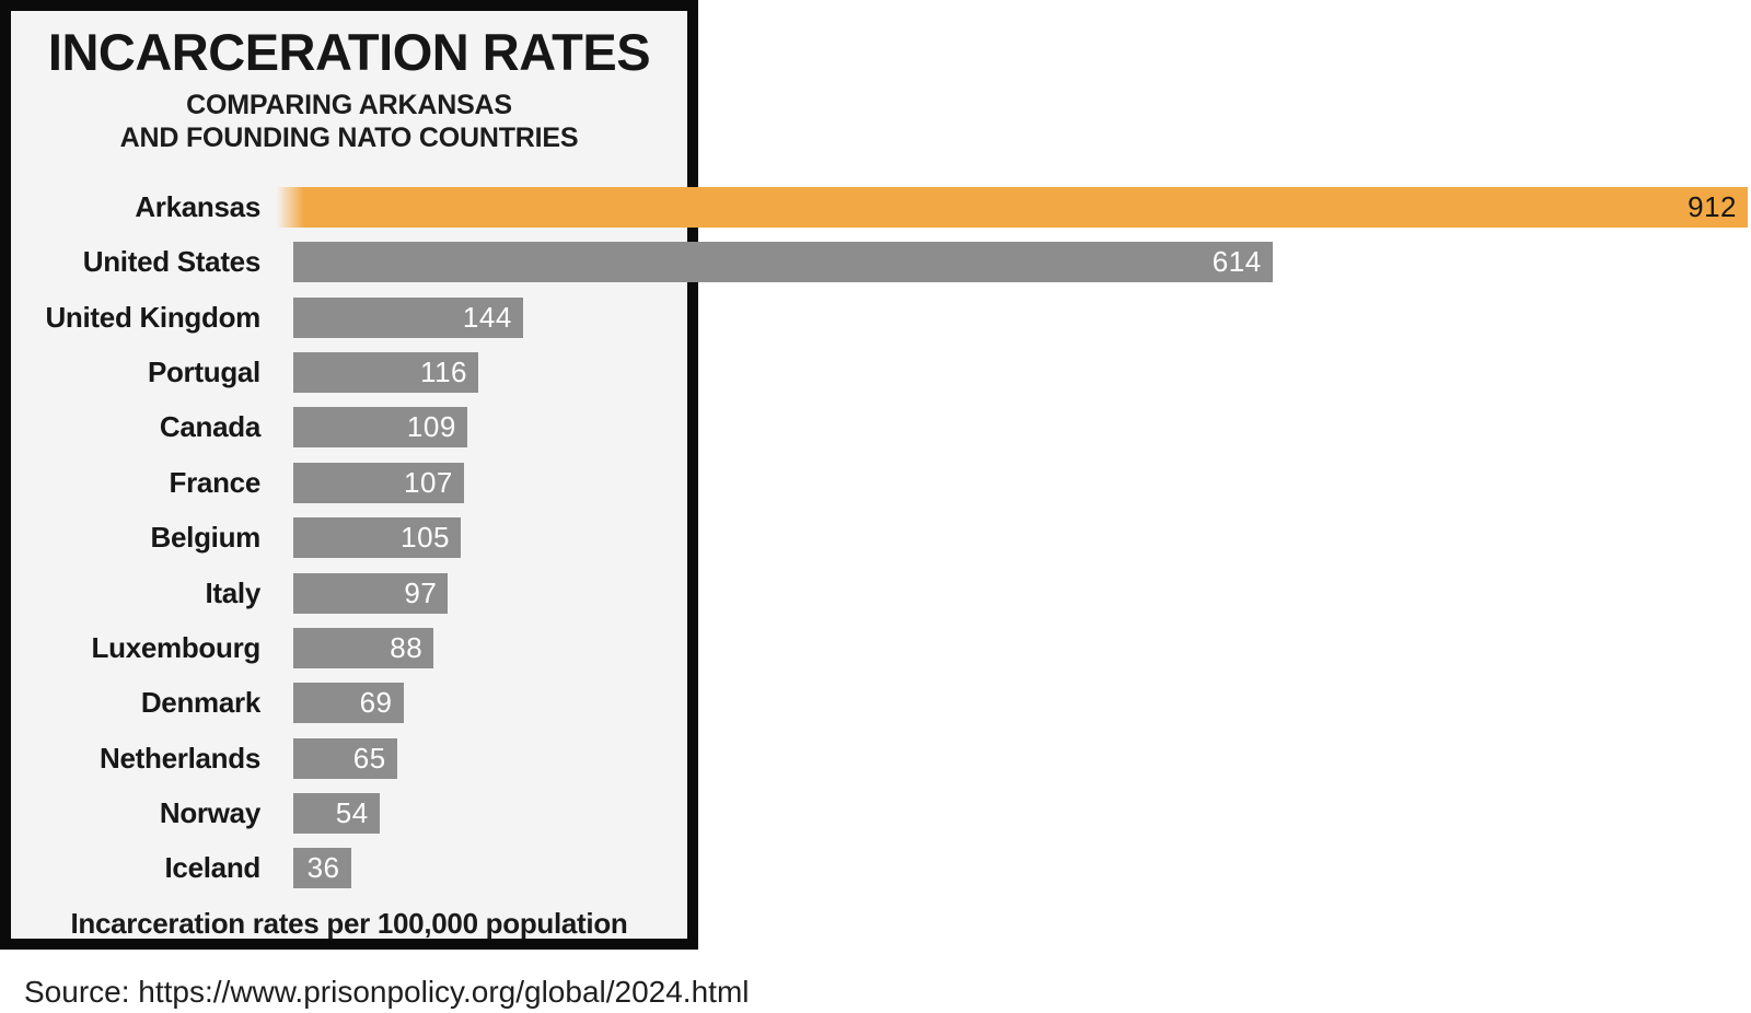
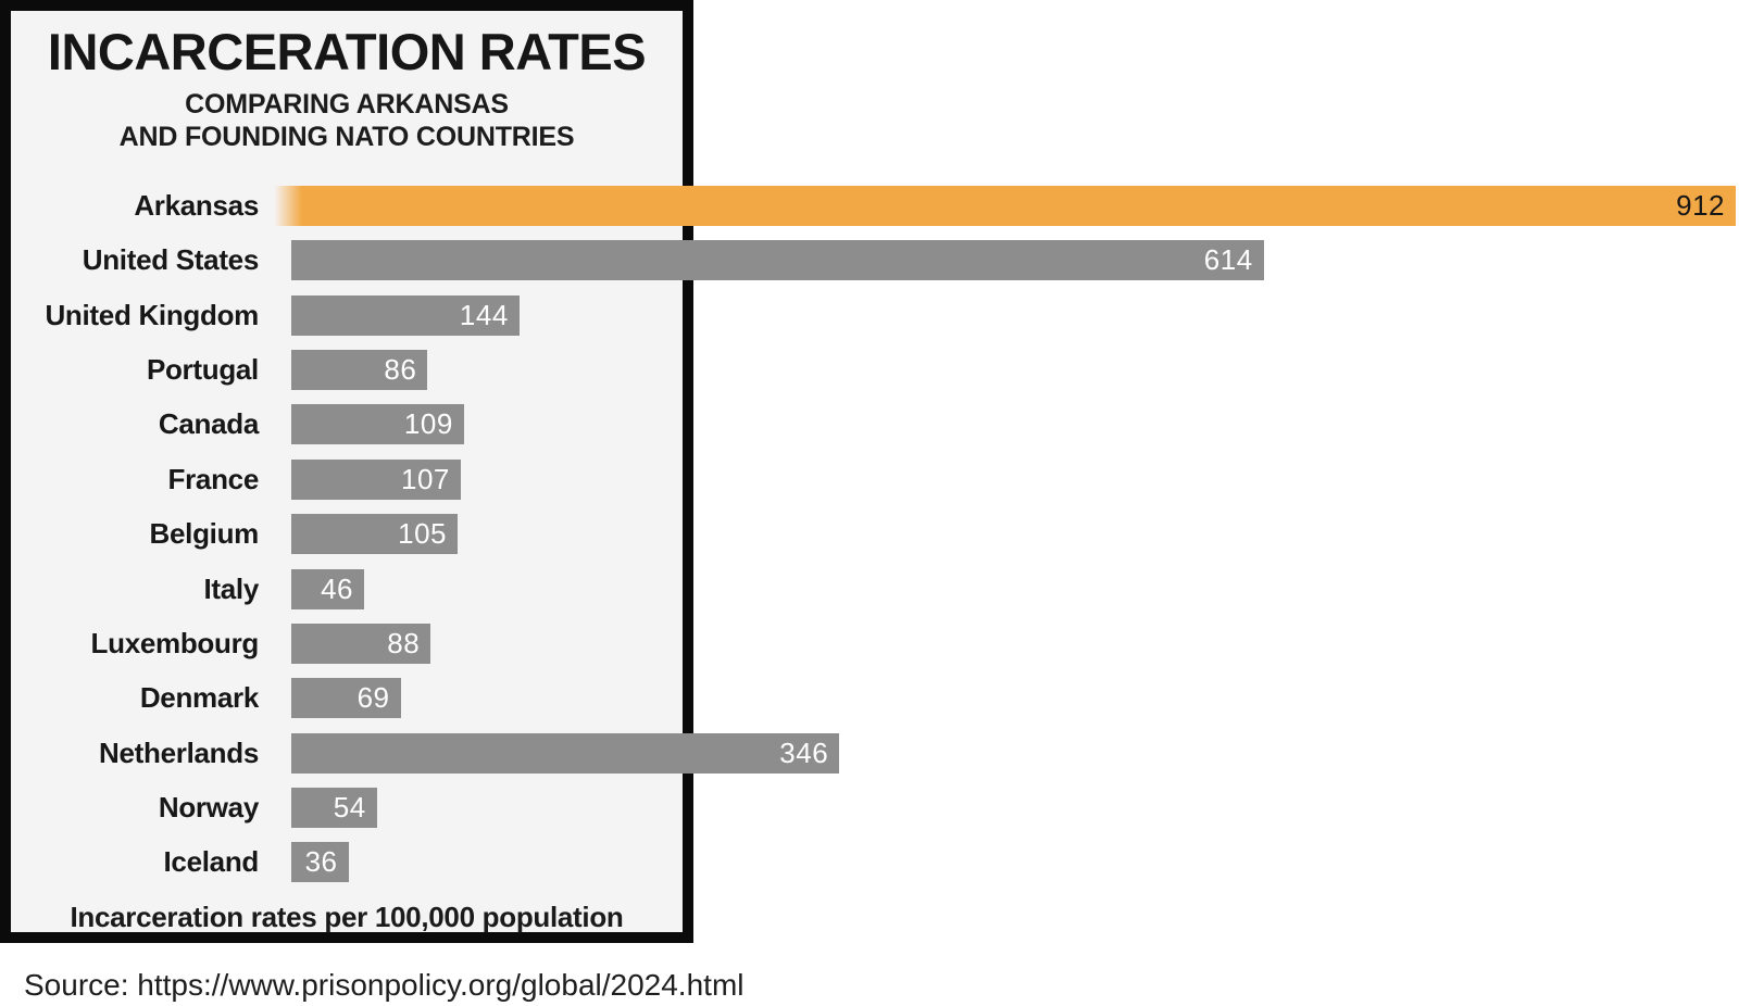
Portugal: 116 -> 86
Italy: 97 -> 46
Netherlands: 65 -> 346
